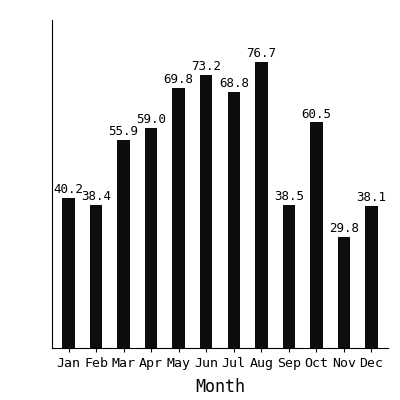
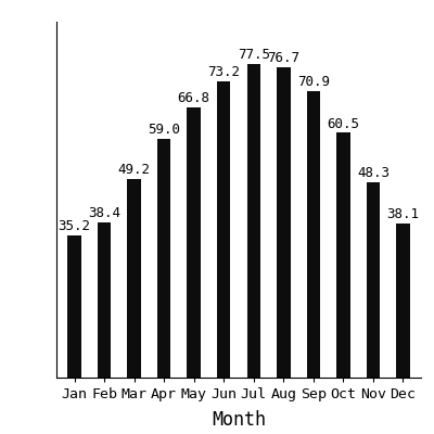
Jan: 40.2 -> 35.2
Mar: 55.9 -> 49.2
May: 69.8 -> 66.8
Jul: 68.8 -> 77.5
Sep: 38.5 -> 70.9
Nov: 29.8 -> 48.3
